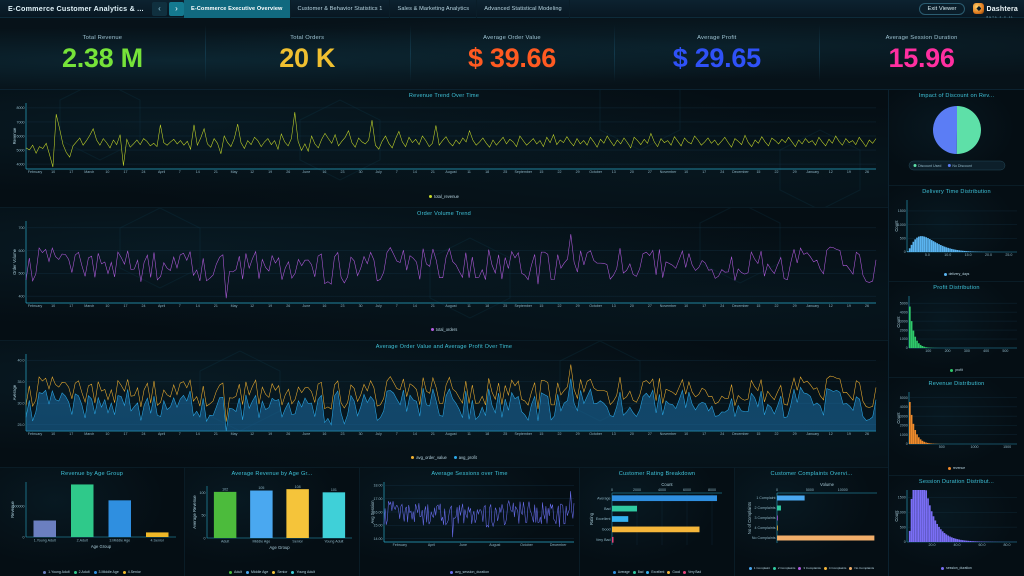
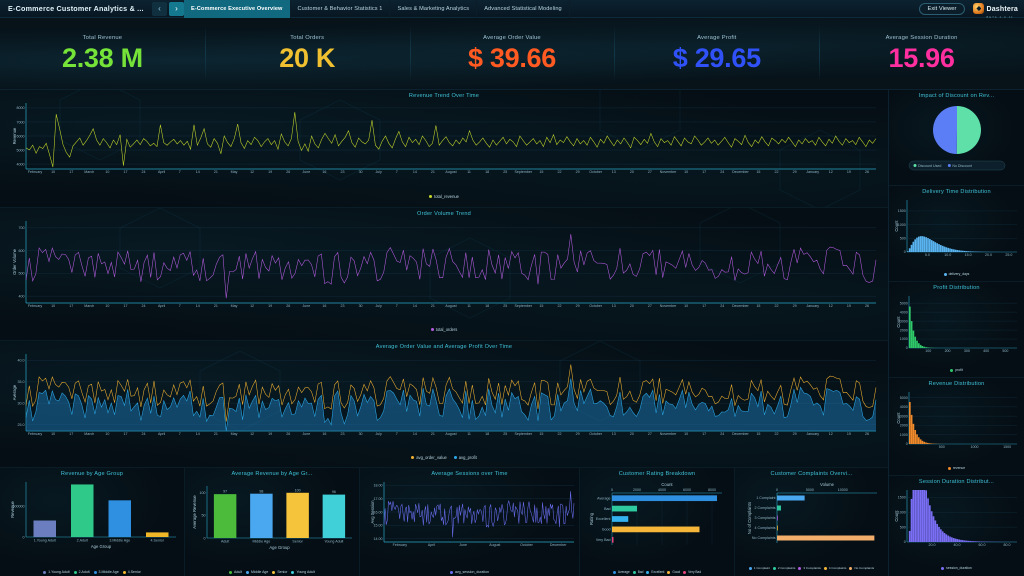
Average Revenue by Age Gr.../Adult: 102 -> 97
Average Revenue by Age Gr.../Middle Age: 105 -> 98
Average Revenue by Age Gr.../Senior: 108 -> 100
Average Revenue by Age Gr.../Young Adult: 101 -> 96
